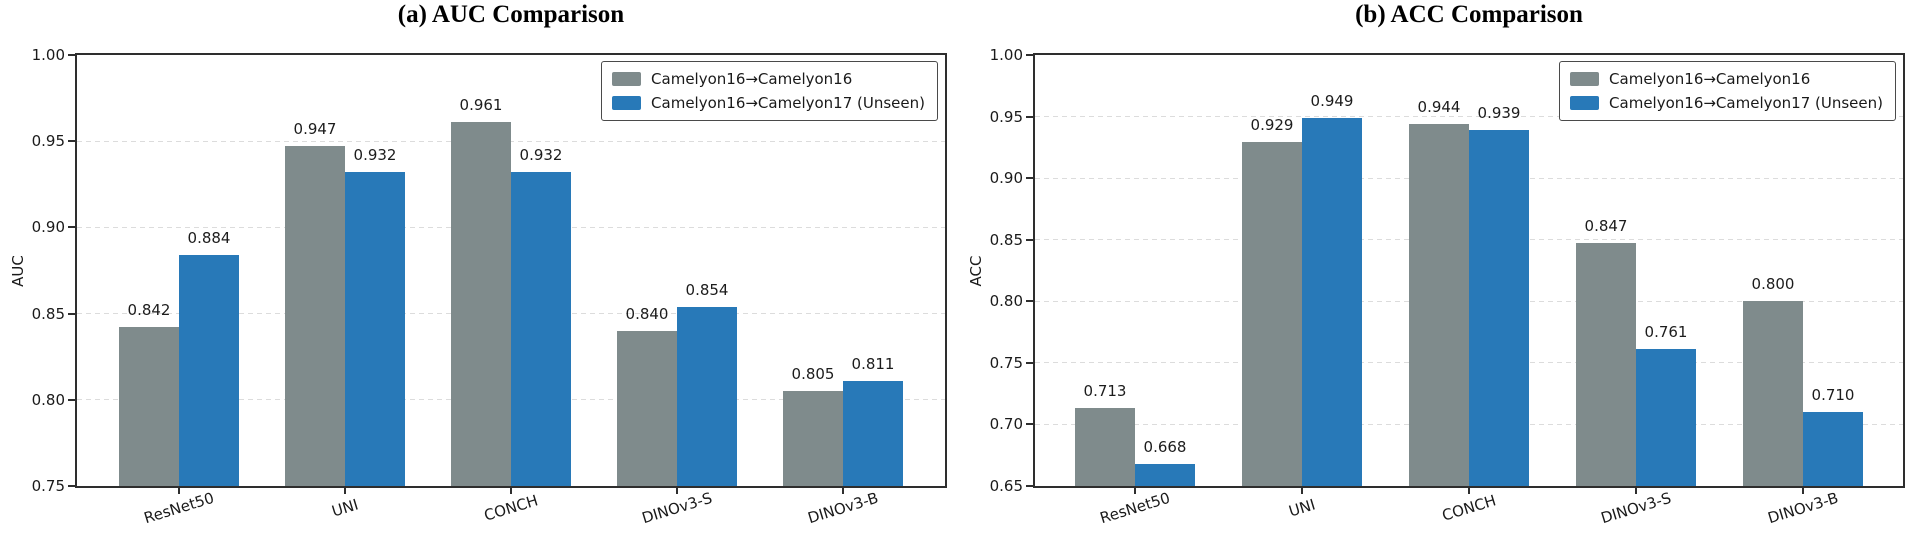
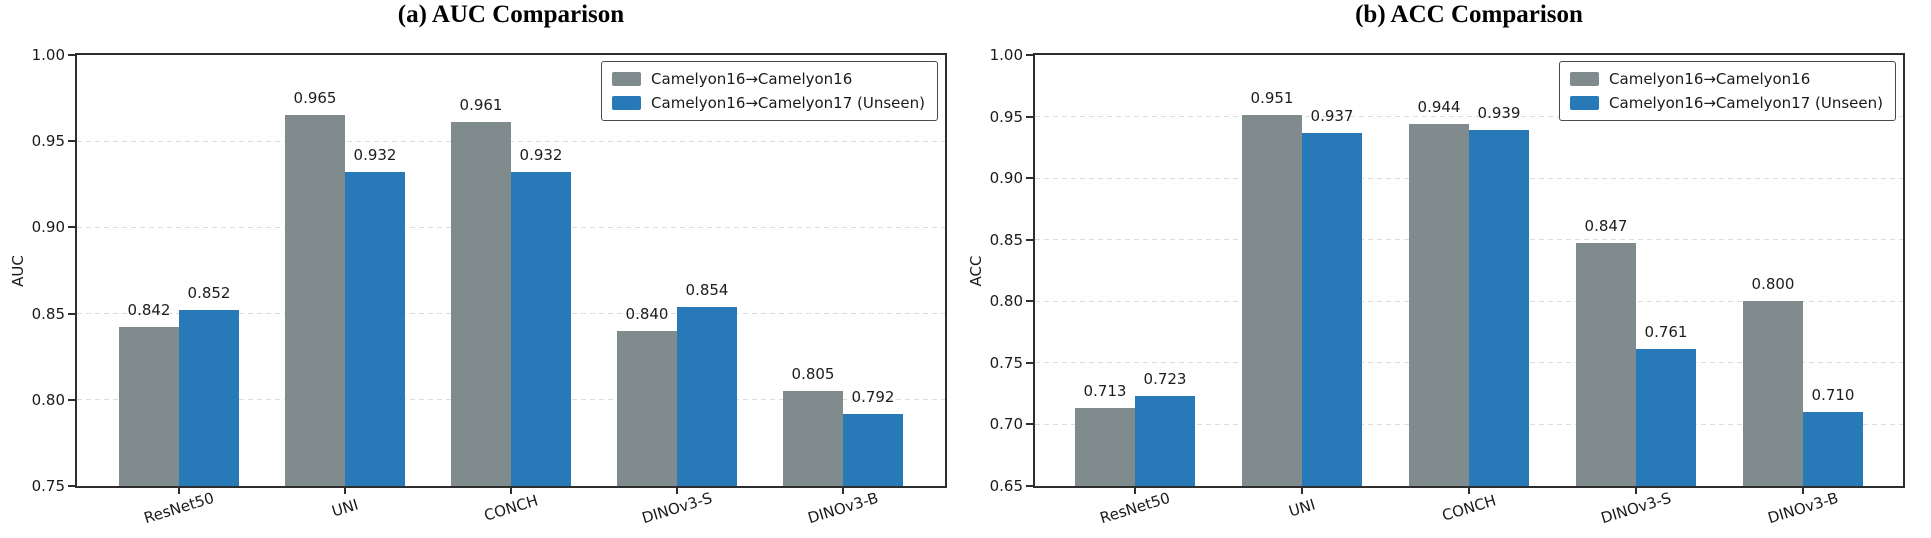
(a) AUC Comparison/Camelyon16→Camelyon17 (Unseen)/ResNet50: 0.884 -> 0.852
(a) AUC Comparison/Camelyon16→Camelyon16/UNI: 0.947 -> 0.965
(a) AUC Comparison/Camelyon16→Camelyon17 (Unseen)/DINOv3-B: 0.811 -> 0.792
(b) ACC Comparison/Camelyon16→Camelyon17 (Unseen)/ResNet50: 0.668 -> 0.723
(b) ACC Comparison/Camelyon16→Camelyon16/UNI: 0.929 -> 0.951
(b) ACC Comparison/Camelyon16→Camelyon17 (Unseen)/UNI: 0.949 -> 0.937
